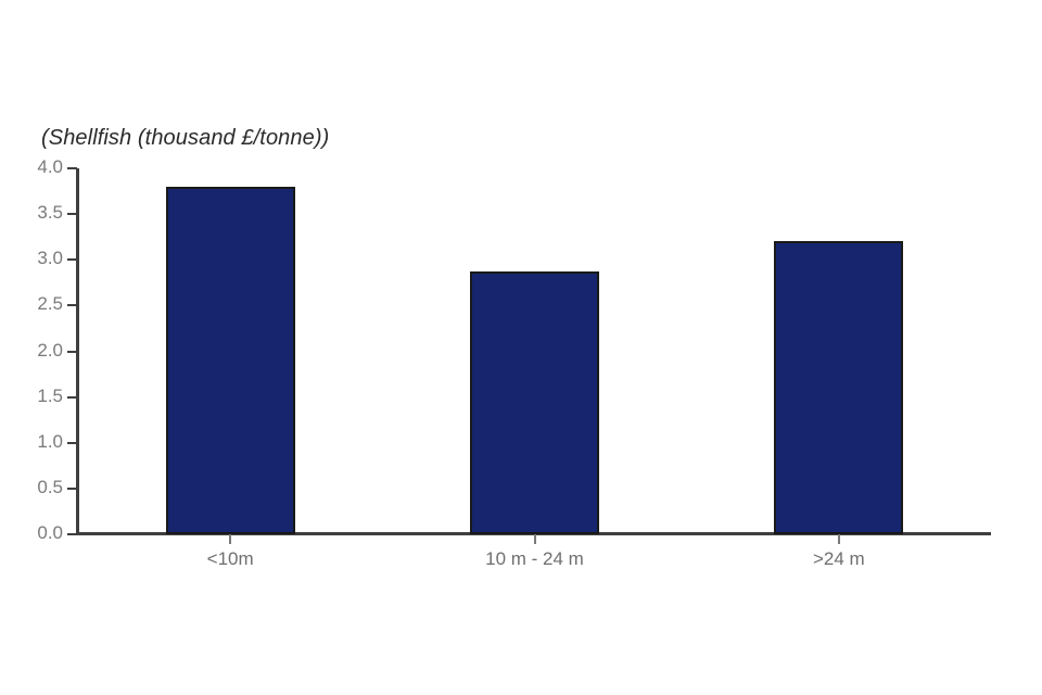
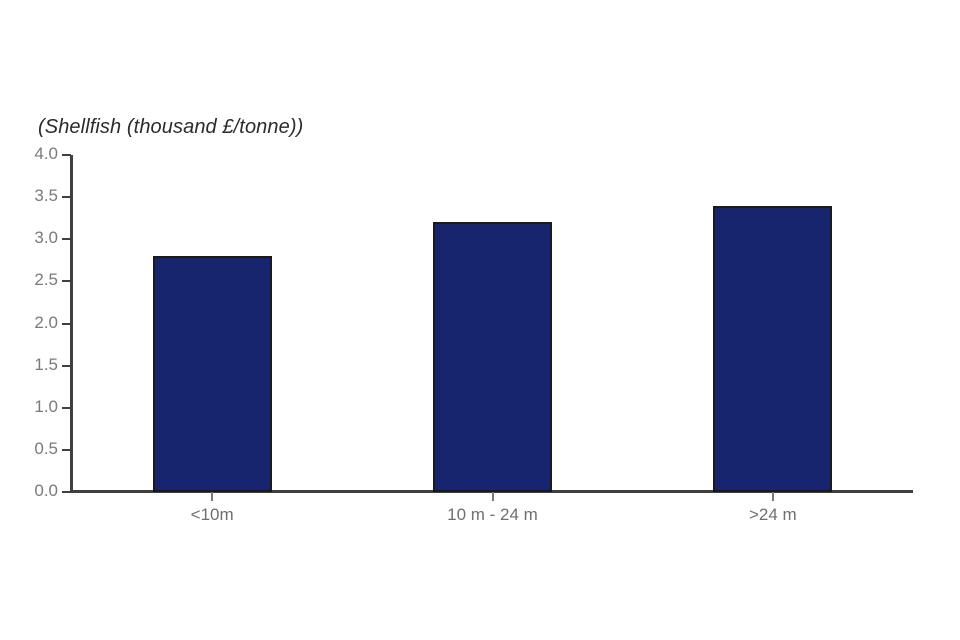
<10m: 3.8 -> 2.8
10 m - 24 m: 2.9 -> 3.2
>24 m: 3.2 -> 3.4
